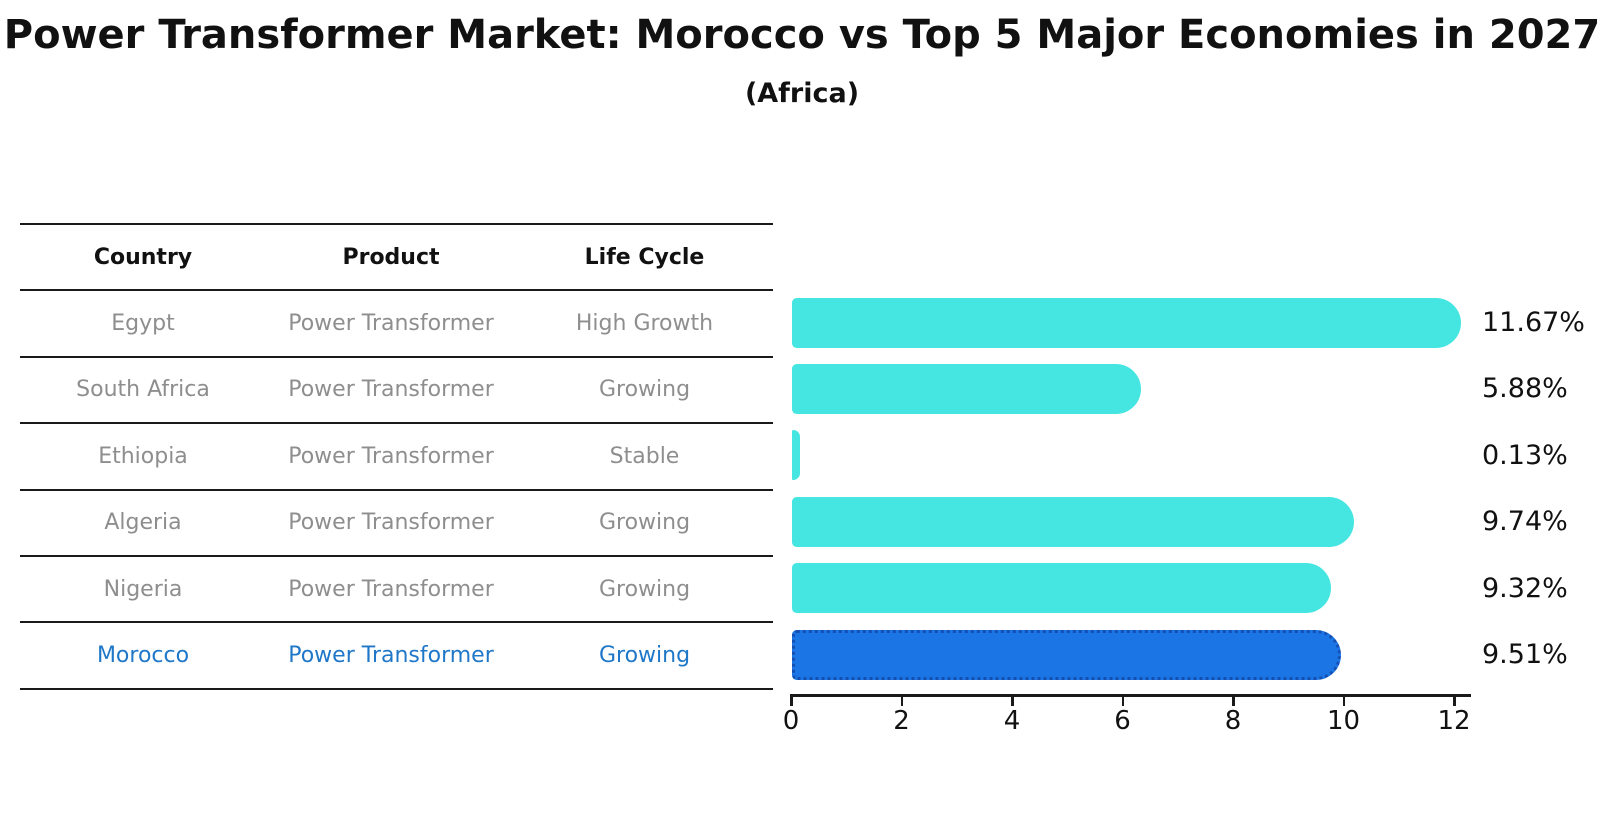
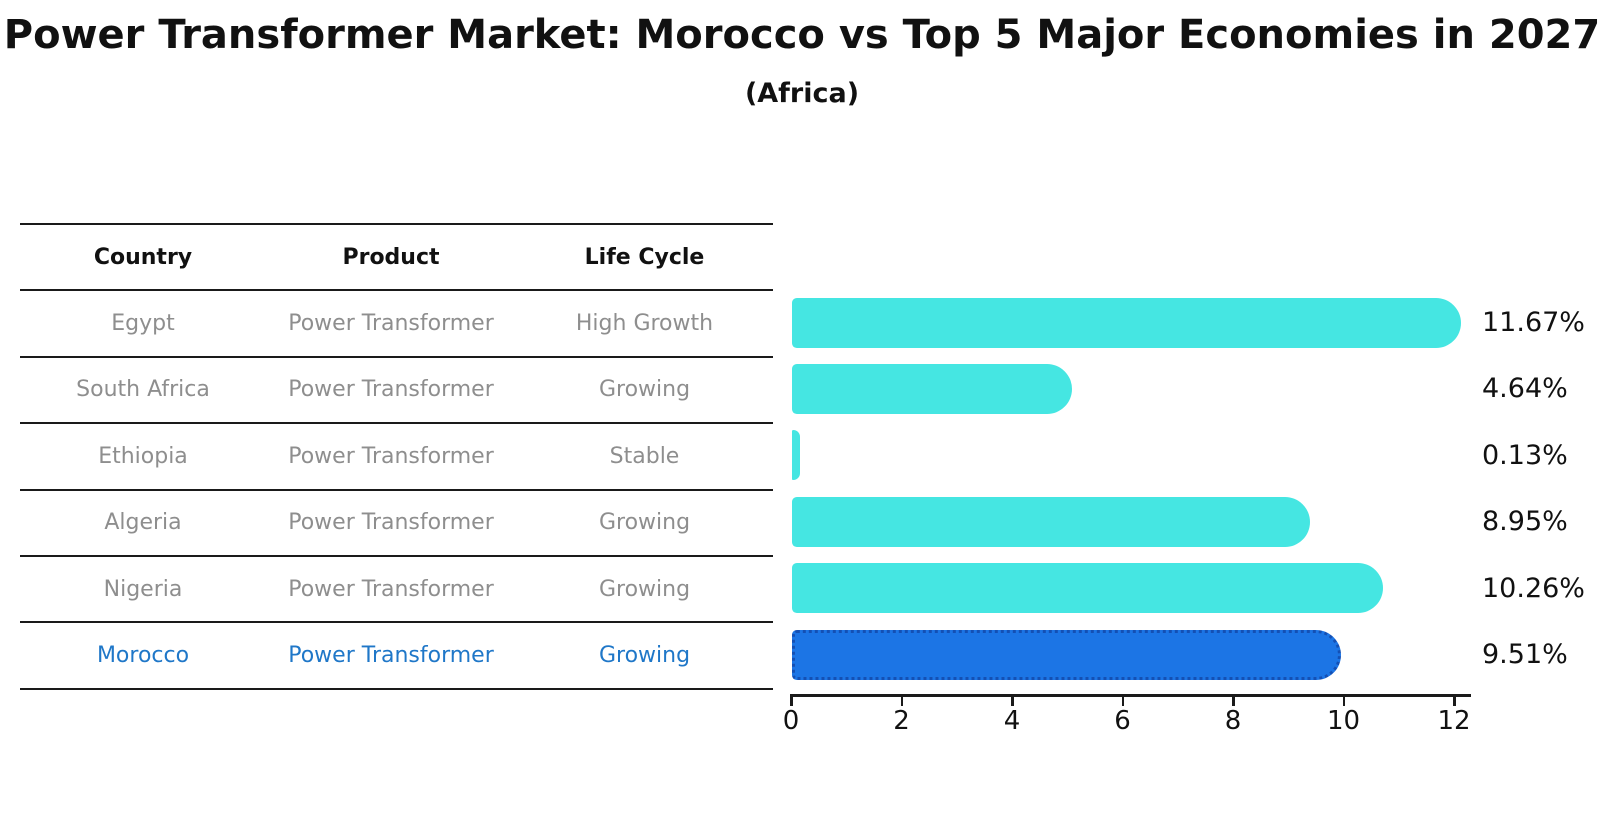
South Africa: 5.88% -> 4.64%
Algeria: 9.74% -> 8.95%
Nigeria: 9.32% -> 10.26%
